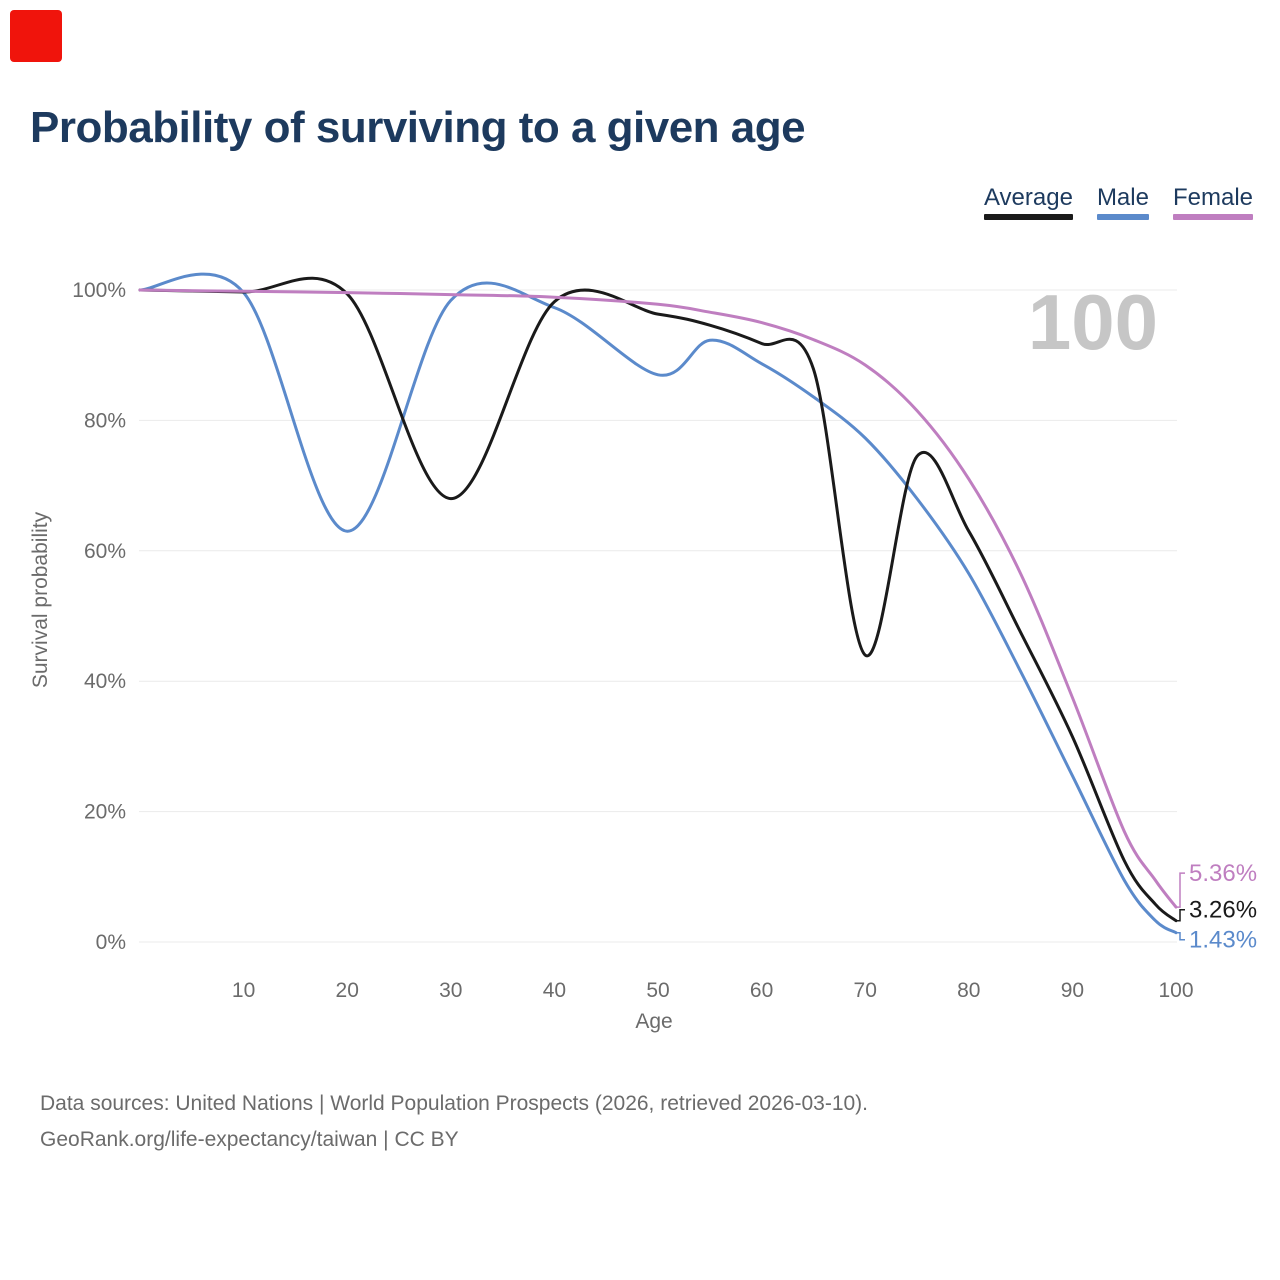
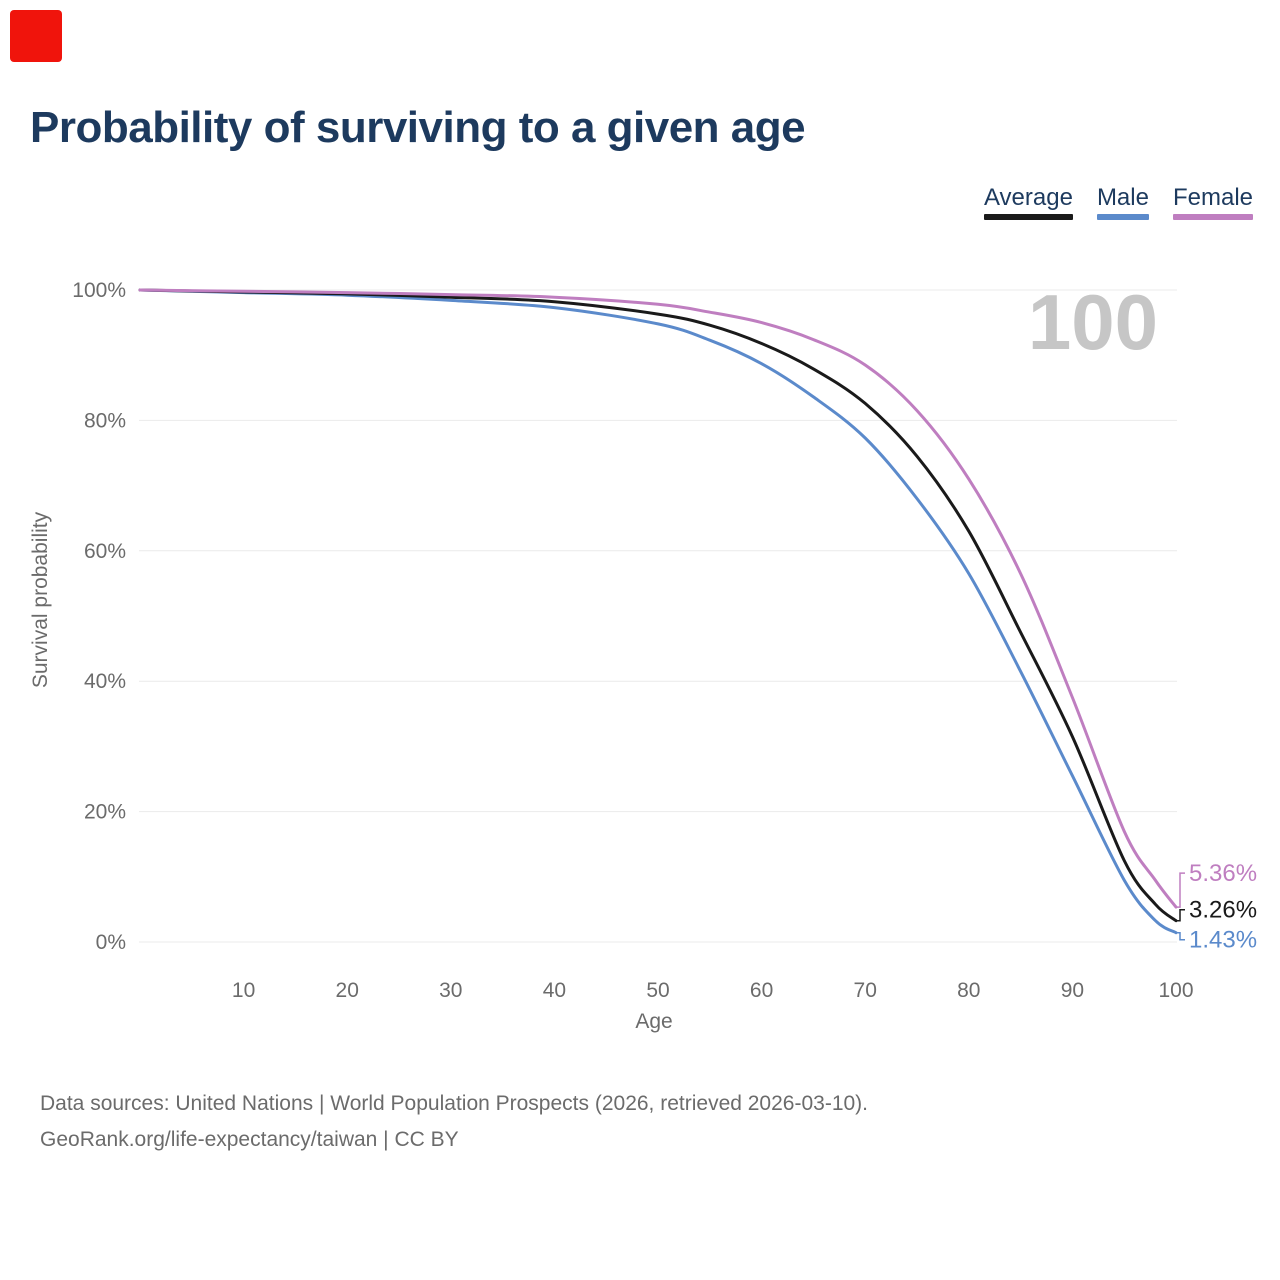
Male/20: 63% -> 99%
Average/30: 68% -> 99%
Male/50: 87% -> 95%
Average/70: 44% -> 83%
